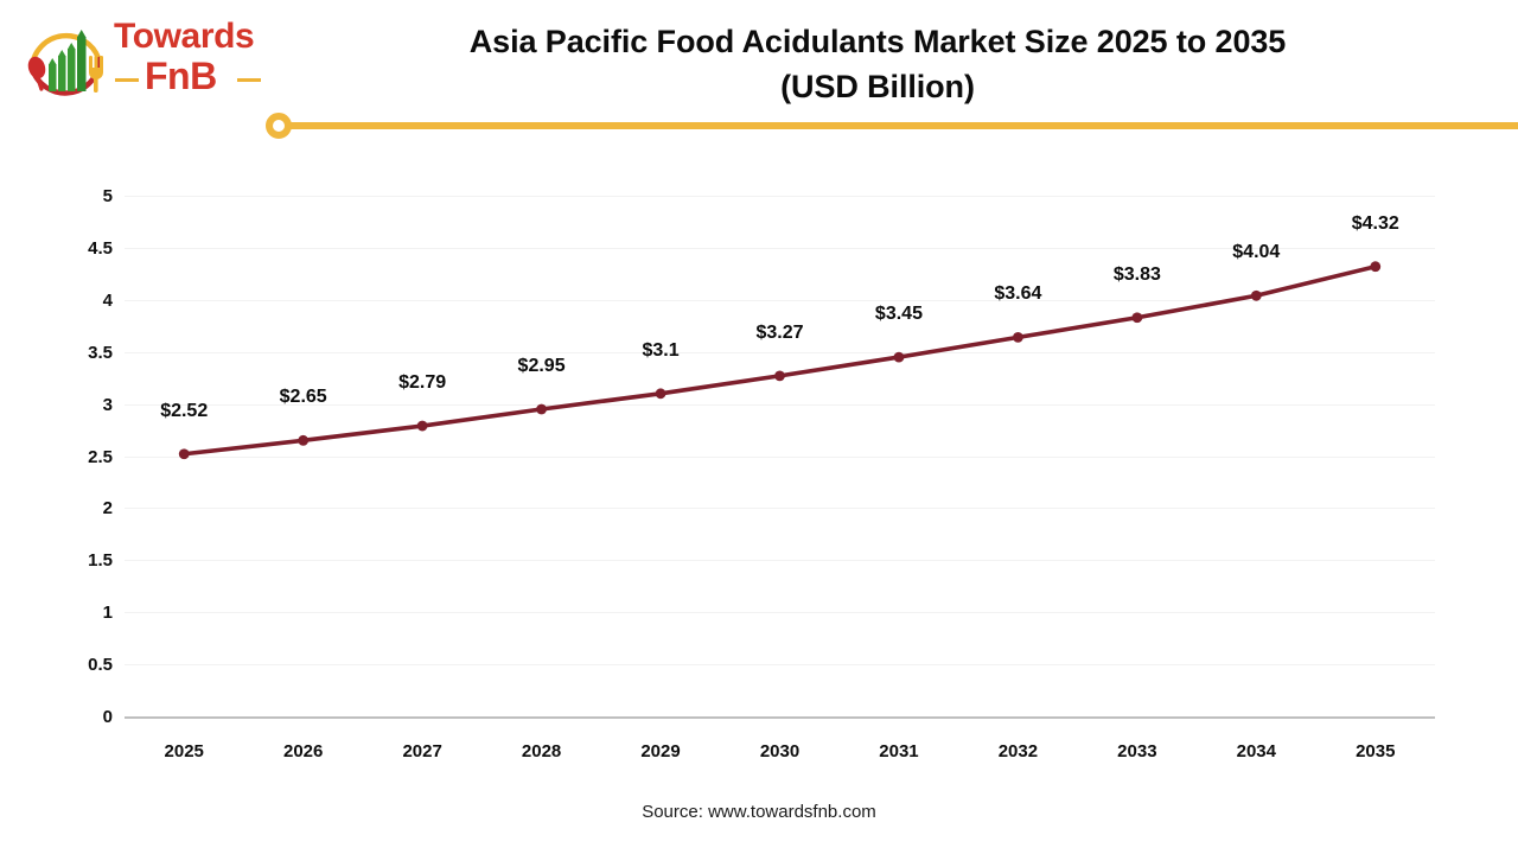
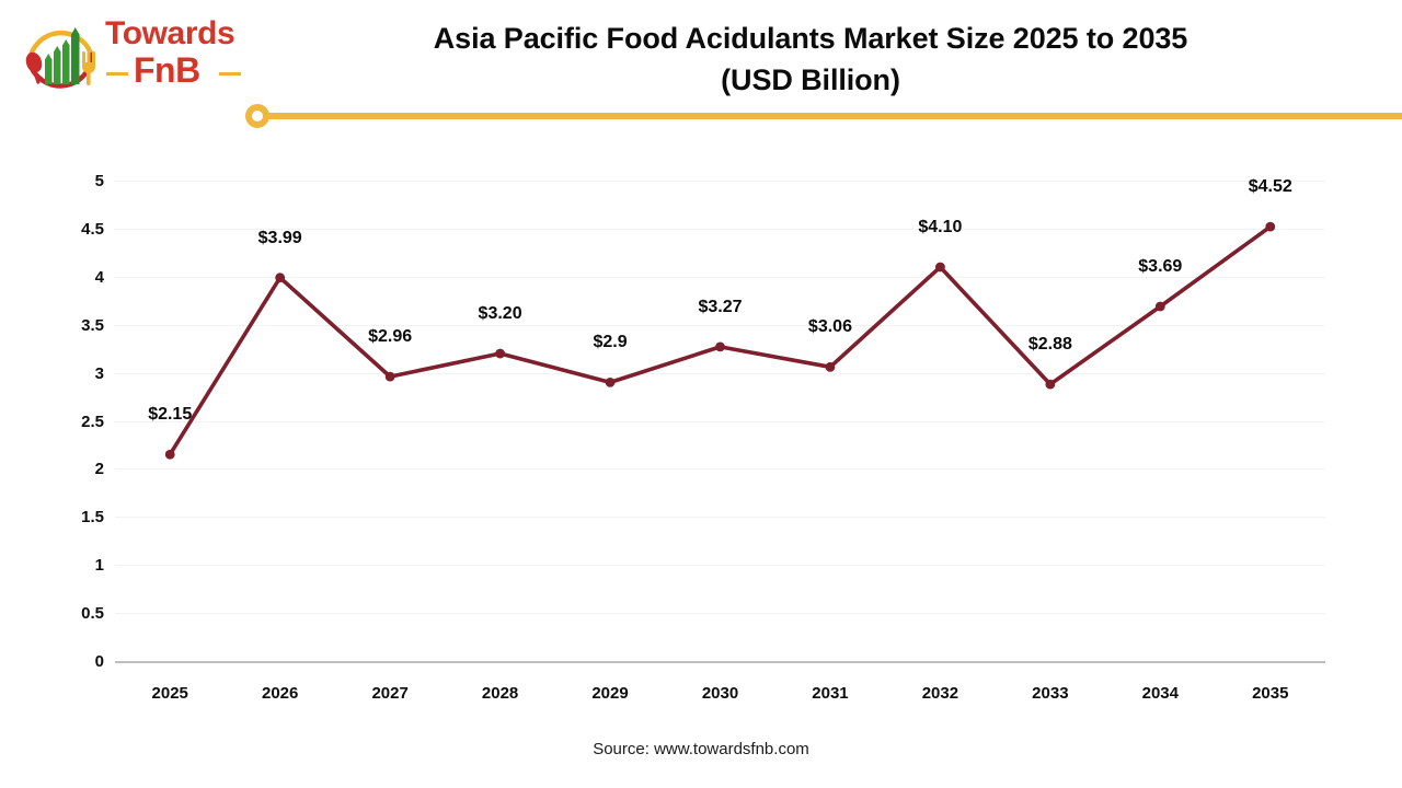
2025: $2.52 -> $2.15
2026: $2.65 -> $3.99
2027: $2.79 -> $2.96
2028: $2.95 -> $3.20
2029: $3.1 -> $2.9
2031: $3.45 -> $3.06
2032: $3.64 -> $4.10
2033: $3.83 -> $2.88
2034: $4.04 -> $3.69
2035: $4.32 -> $4.52
